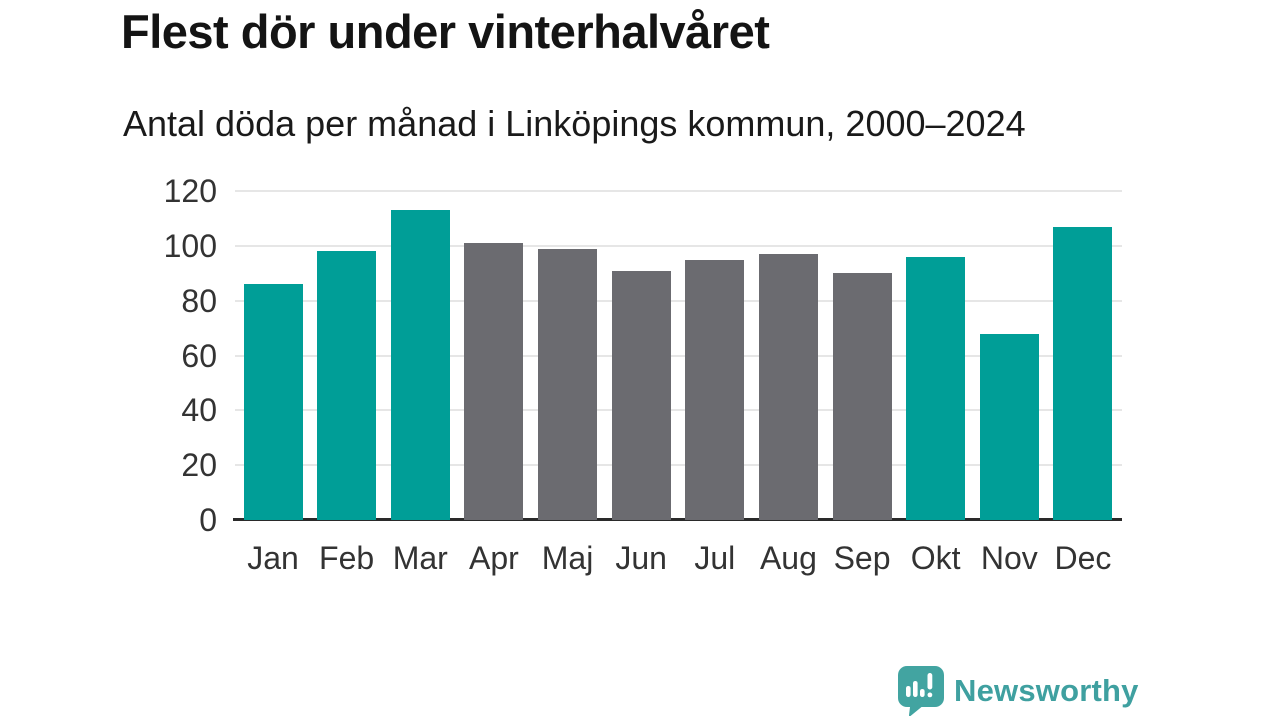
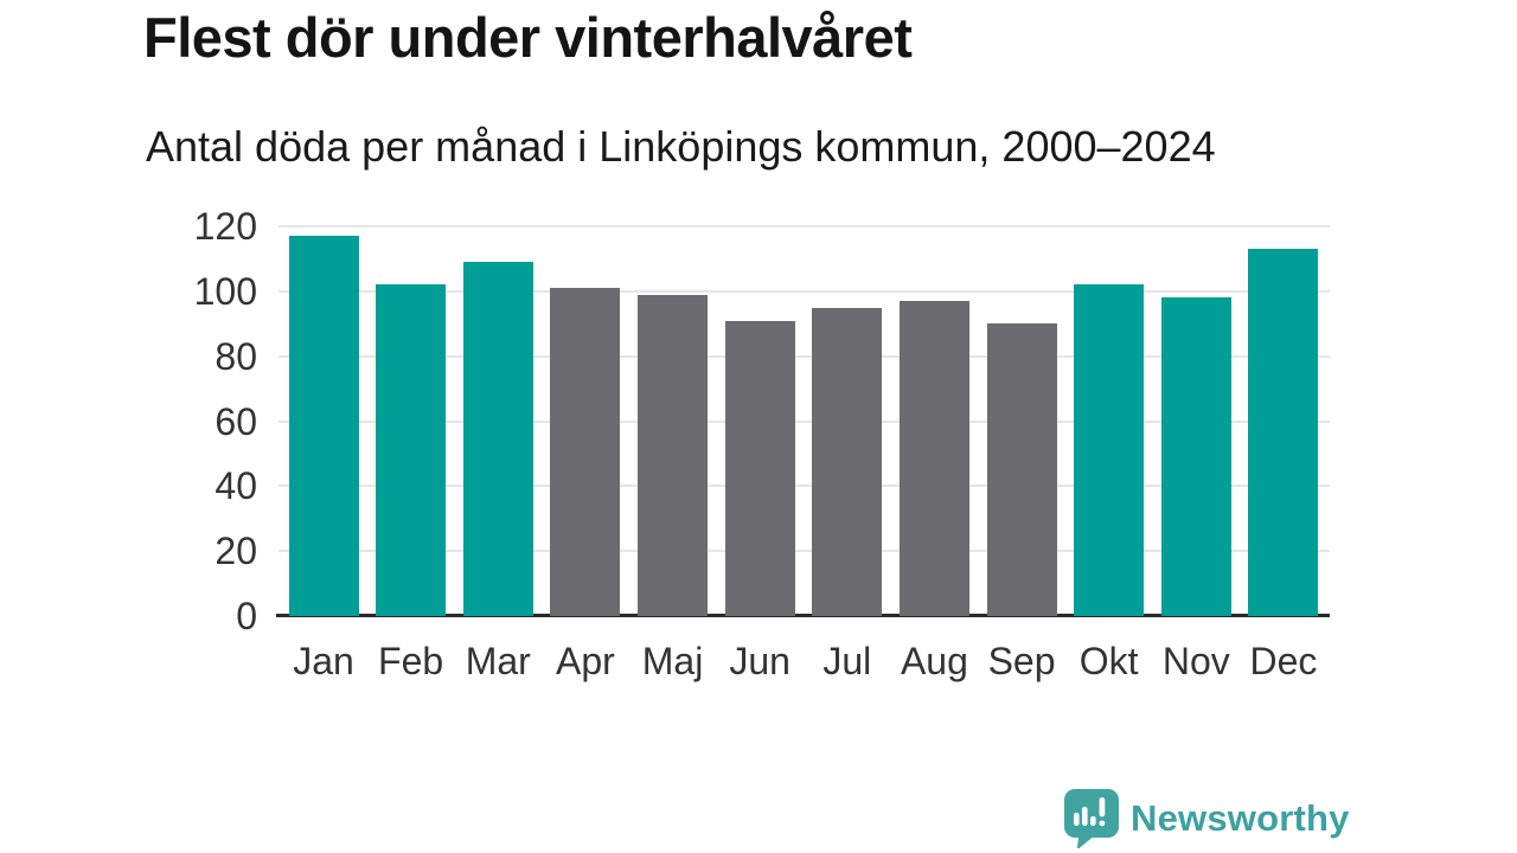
Jan: 86 -> 117
Feb: 98 -> 102
Mar: 113 -> 109
Okt: 96 -> 102
Nov: 68 -> 98
Dec: 107 -> 113
